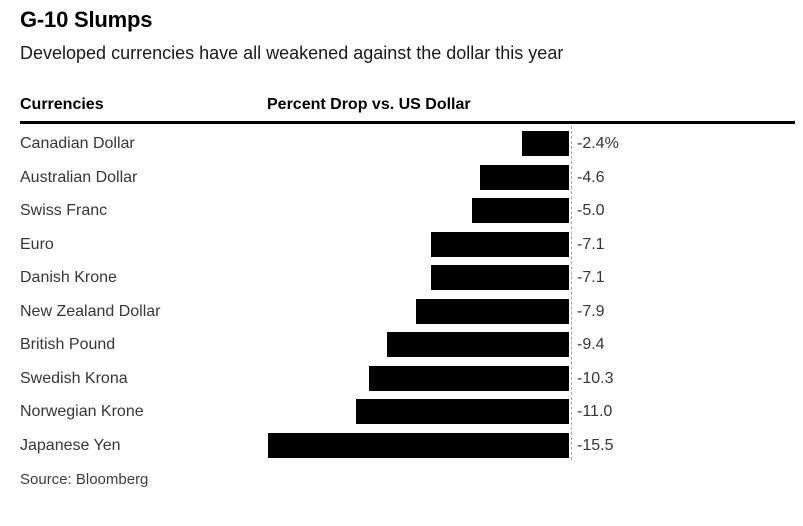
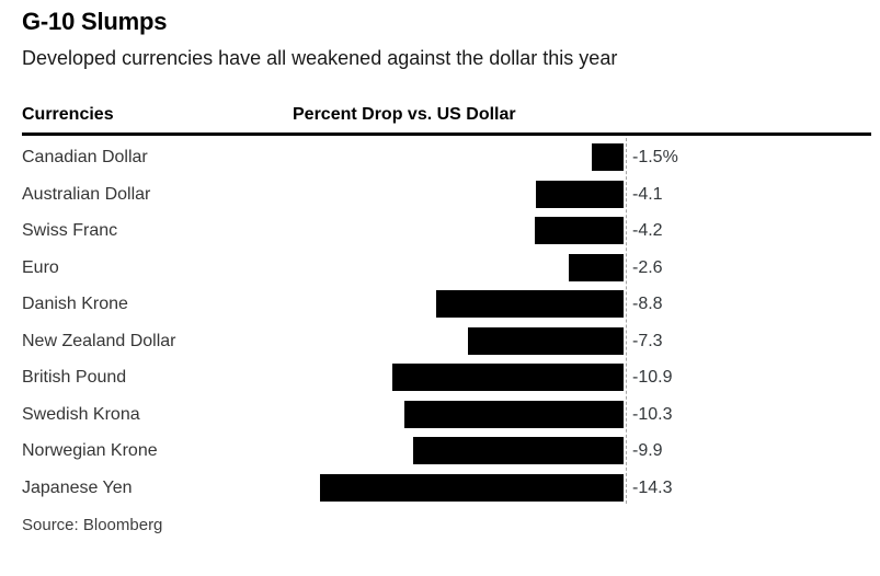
Canadian Dollar: -2.4% -> -1.5%
Australian Dollar: -4.6 -> -4.1
Swiss Franc: -5.0 -> -4.2
Euro: -7.1 -> -2.6
Danish Krone: -7.1 -> -8.8
New Zealand Dollar: -7.9 -> -7.3
British Pound: -9.4 -> -10.9
Norwegian Krone: -11.0 -> -9.9
Japanese Yen: -15.5 -> -14.3
